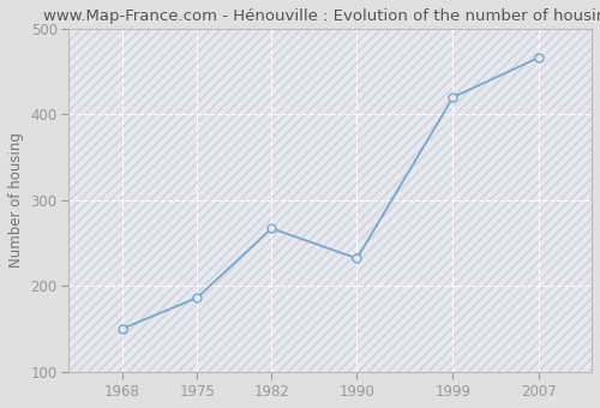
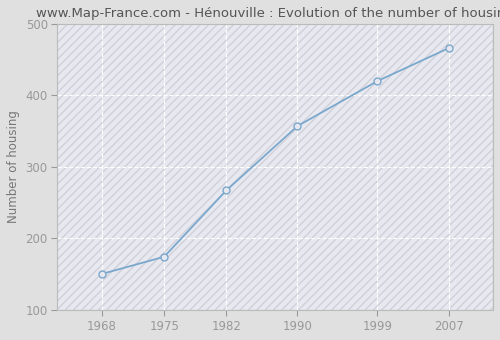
1975: 186 -> 174
1990: 232 -> 357
